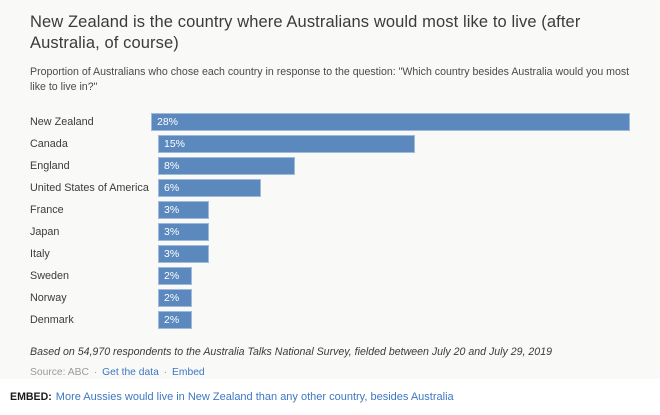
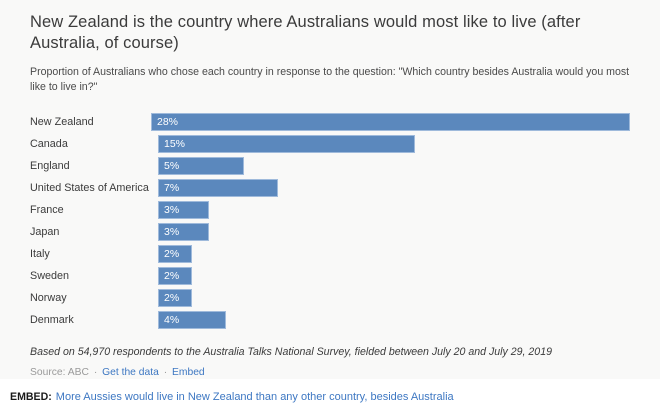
England: 8% -> 5%
United States of America: 6% -> 7%
Italy: 3% -> 2%
Denmark: 2% -> 4%
